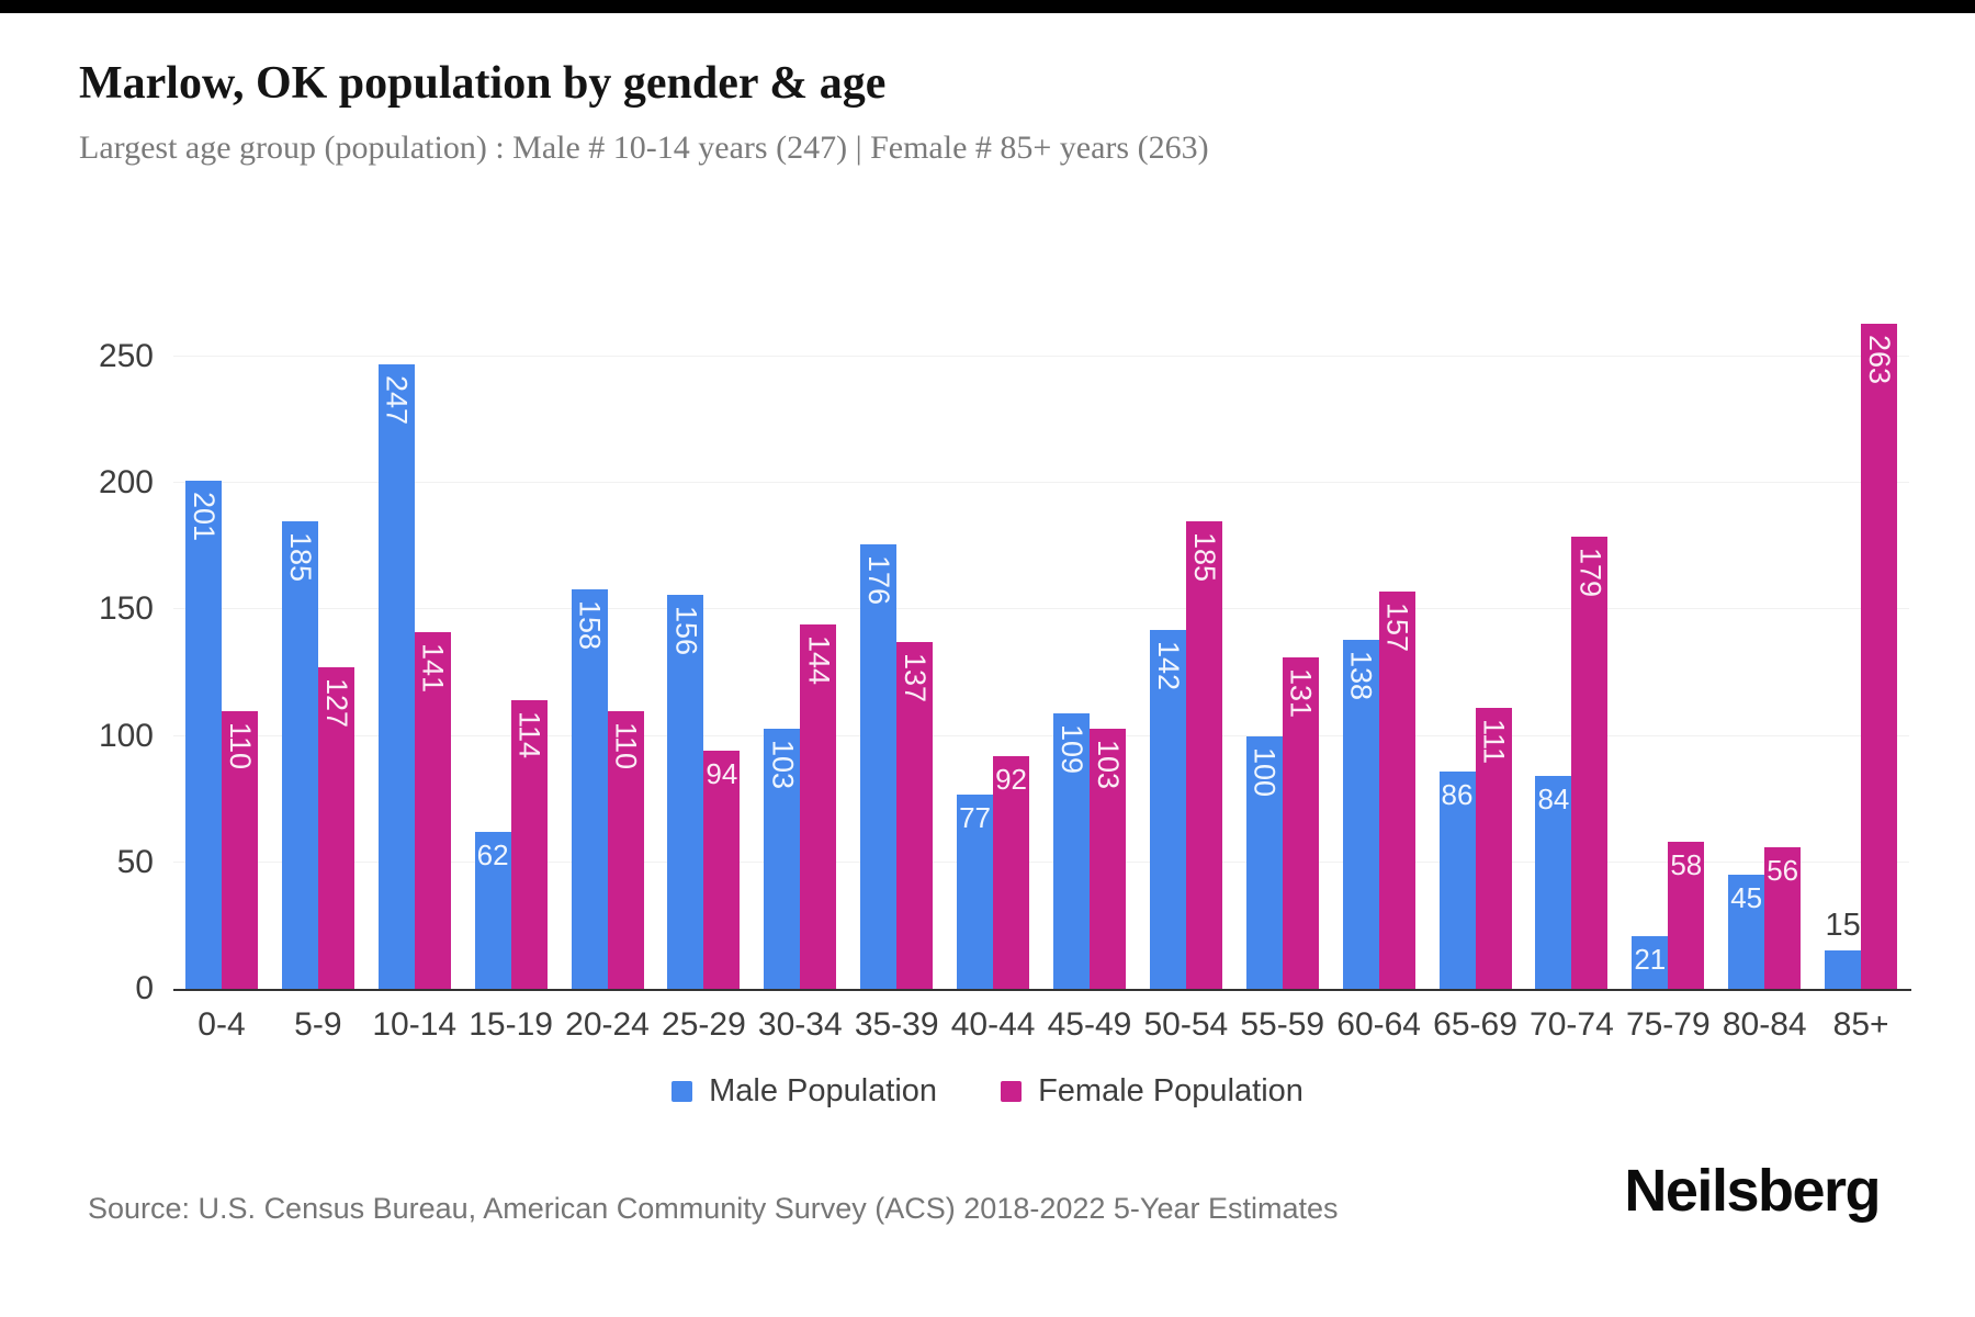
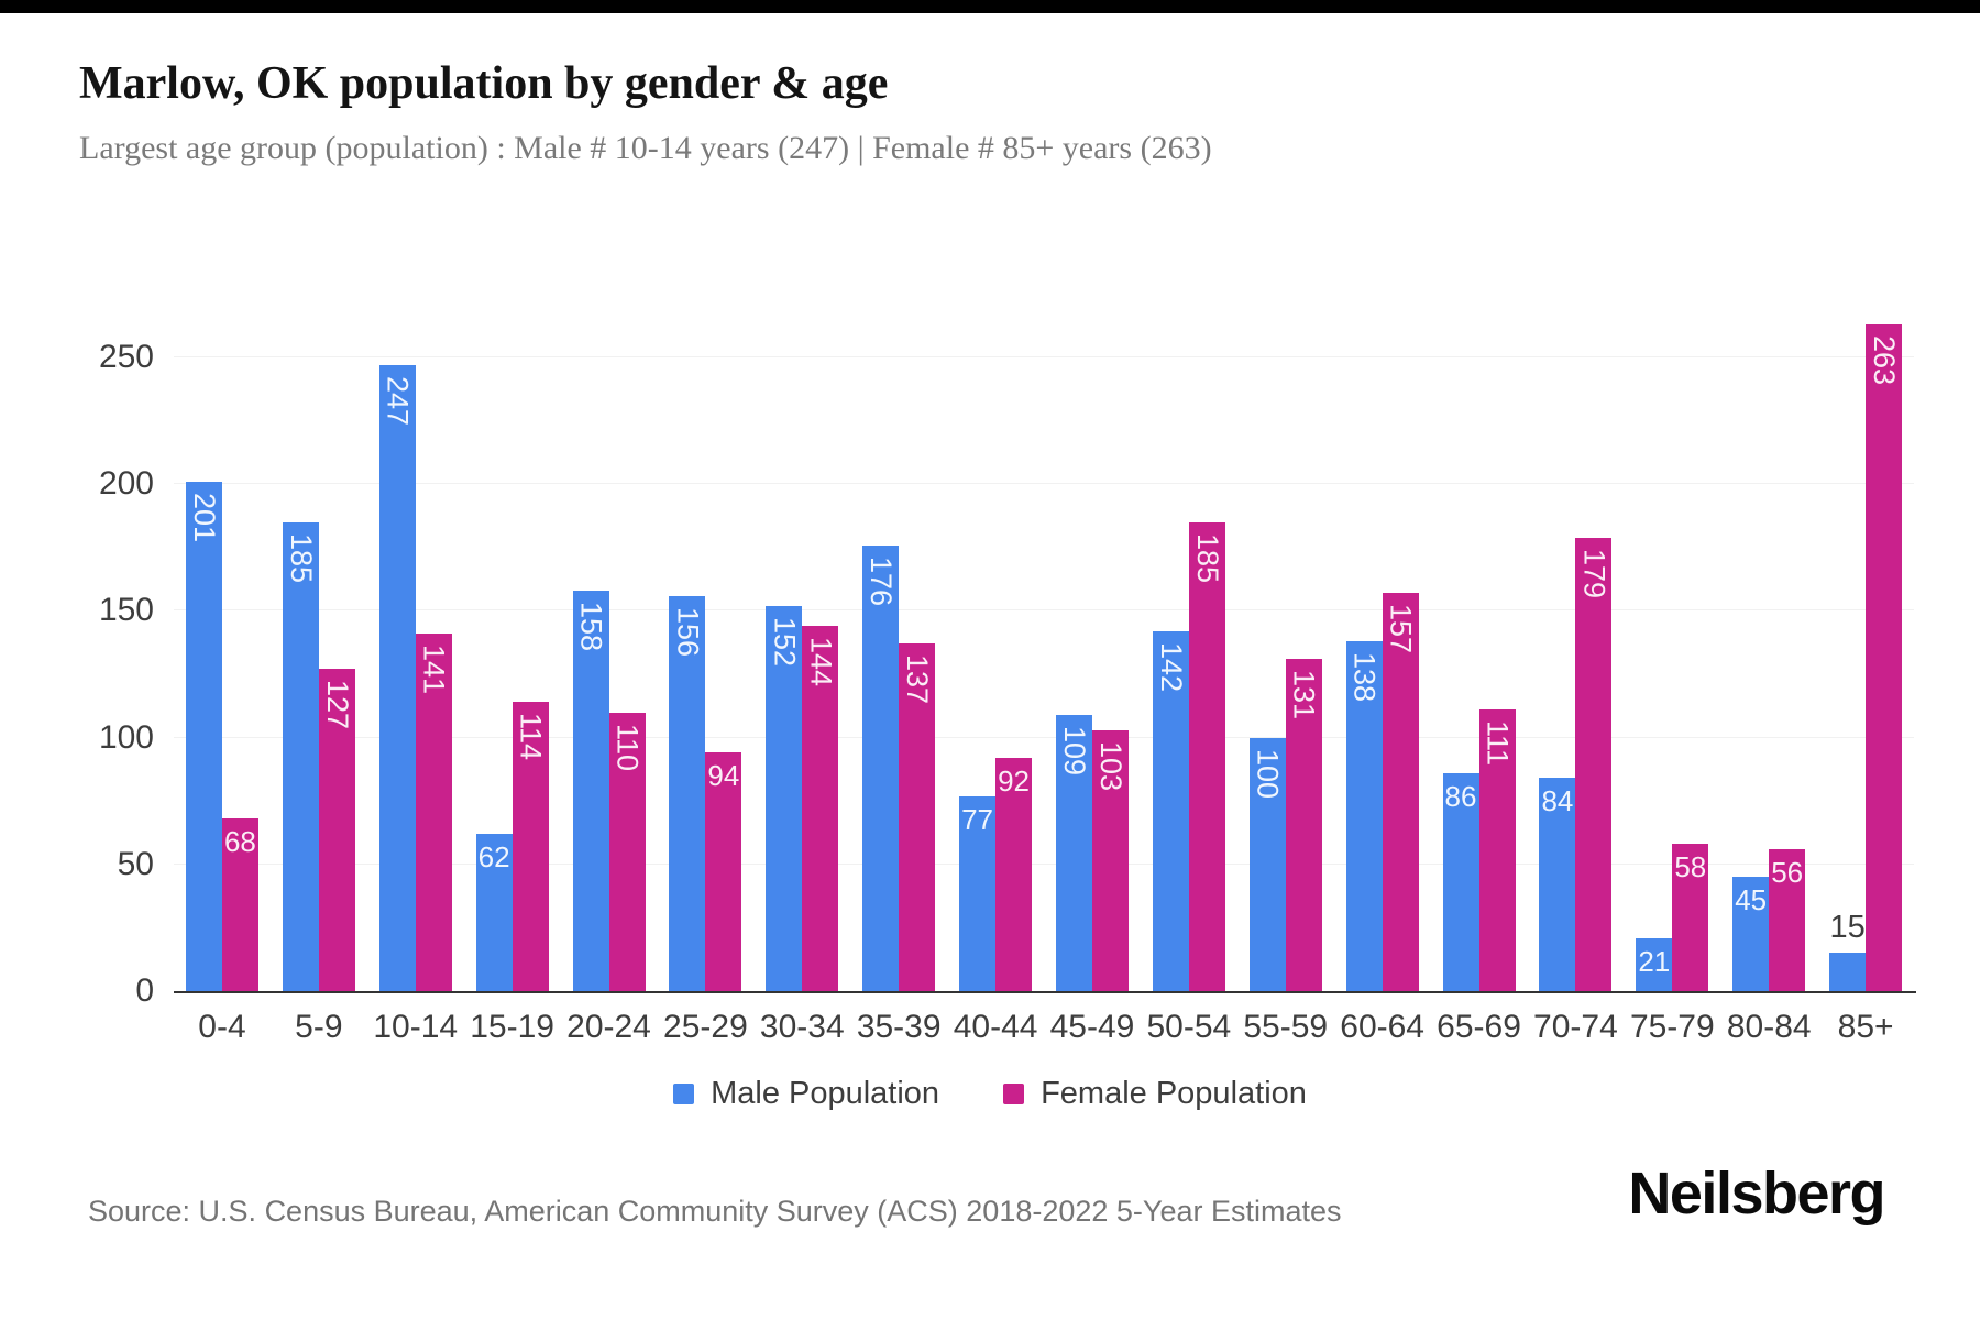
Female Population/0-4: 110 -> 68
Male Population/30-34: 103 -> 152
